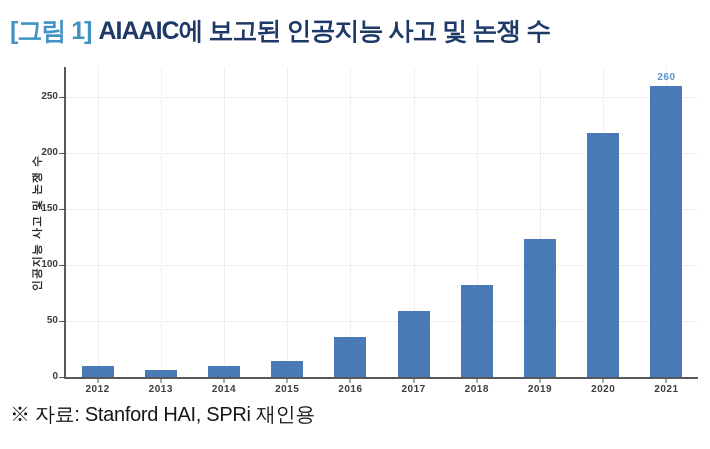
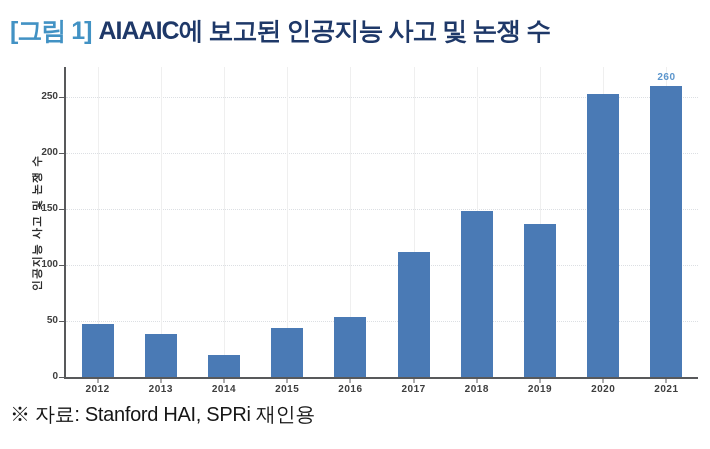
2012: 10 -> 47
2013: 6 -> 38
2014: 10 -> 20
2015: 14 -> 44
2016: 36 -> 54
2017: 59 -> 112
2018: 82 -> 148
2019: 123 -> 137
2020: 218 -> 253
